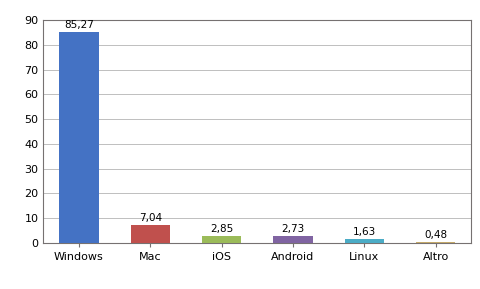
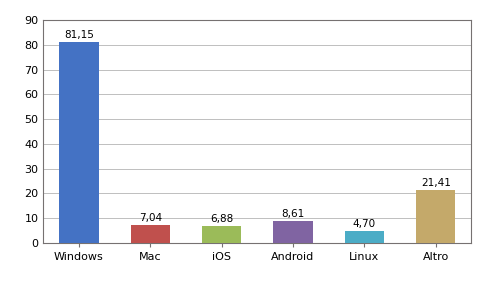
Windows: 85,27 -> 81,15
iOS: 2,85 -> 6,88
Android: 2,73 -> 8,61
Linux: 1,63 -> 4,70
Altro: 0,48 -> 21,41
